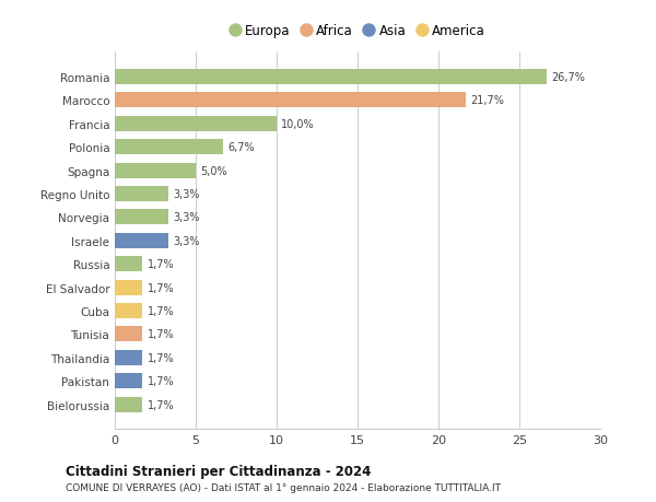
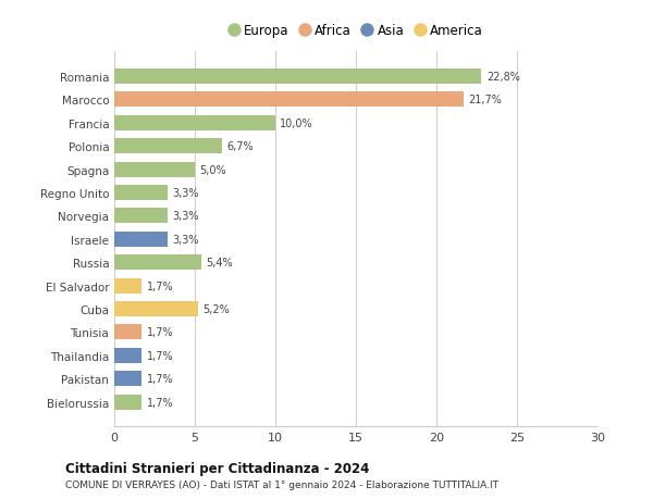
Romania: 26,7% -> 22,8%
Russia: 1,7% -> 5,4%
Cuba: 1,7% -> 5,2%
